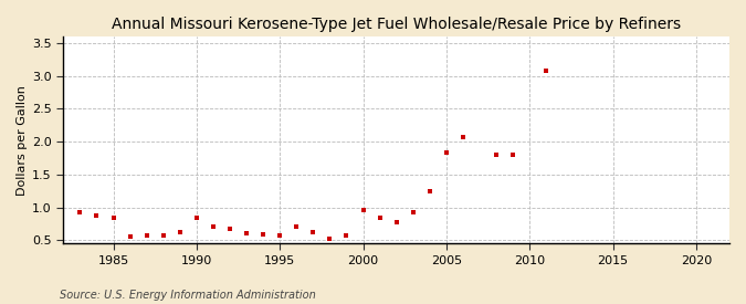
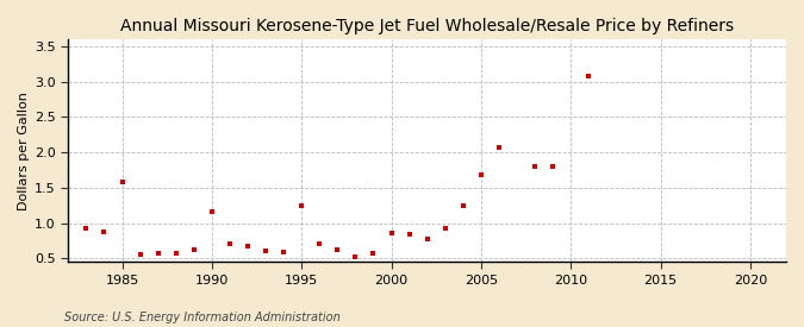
1985: 0.84 -> 1.58
1990: 0.84 -> 1.16
1995: 0.58 -> 1.24
2000: 0.96 -> 0.86
2005: 1.83 -> 1.68
